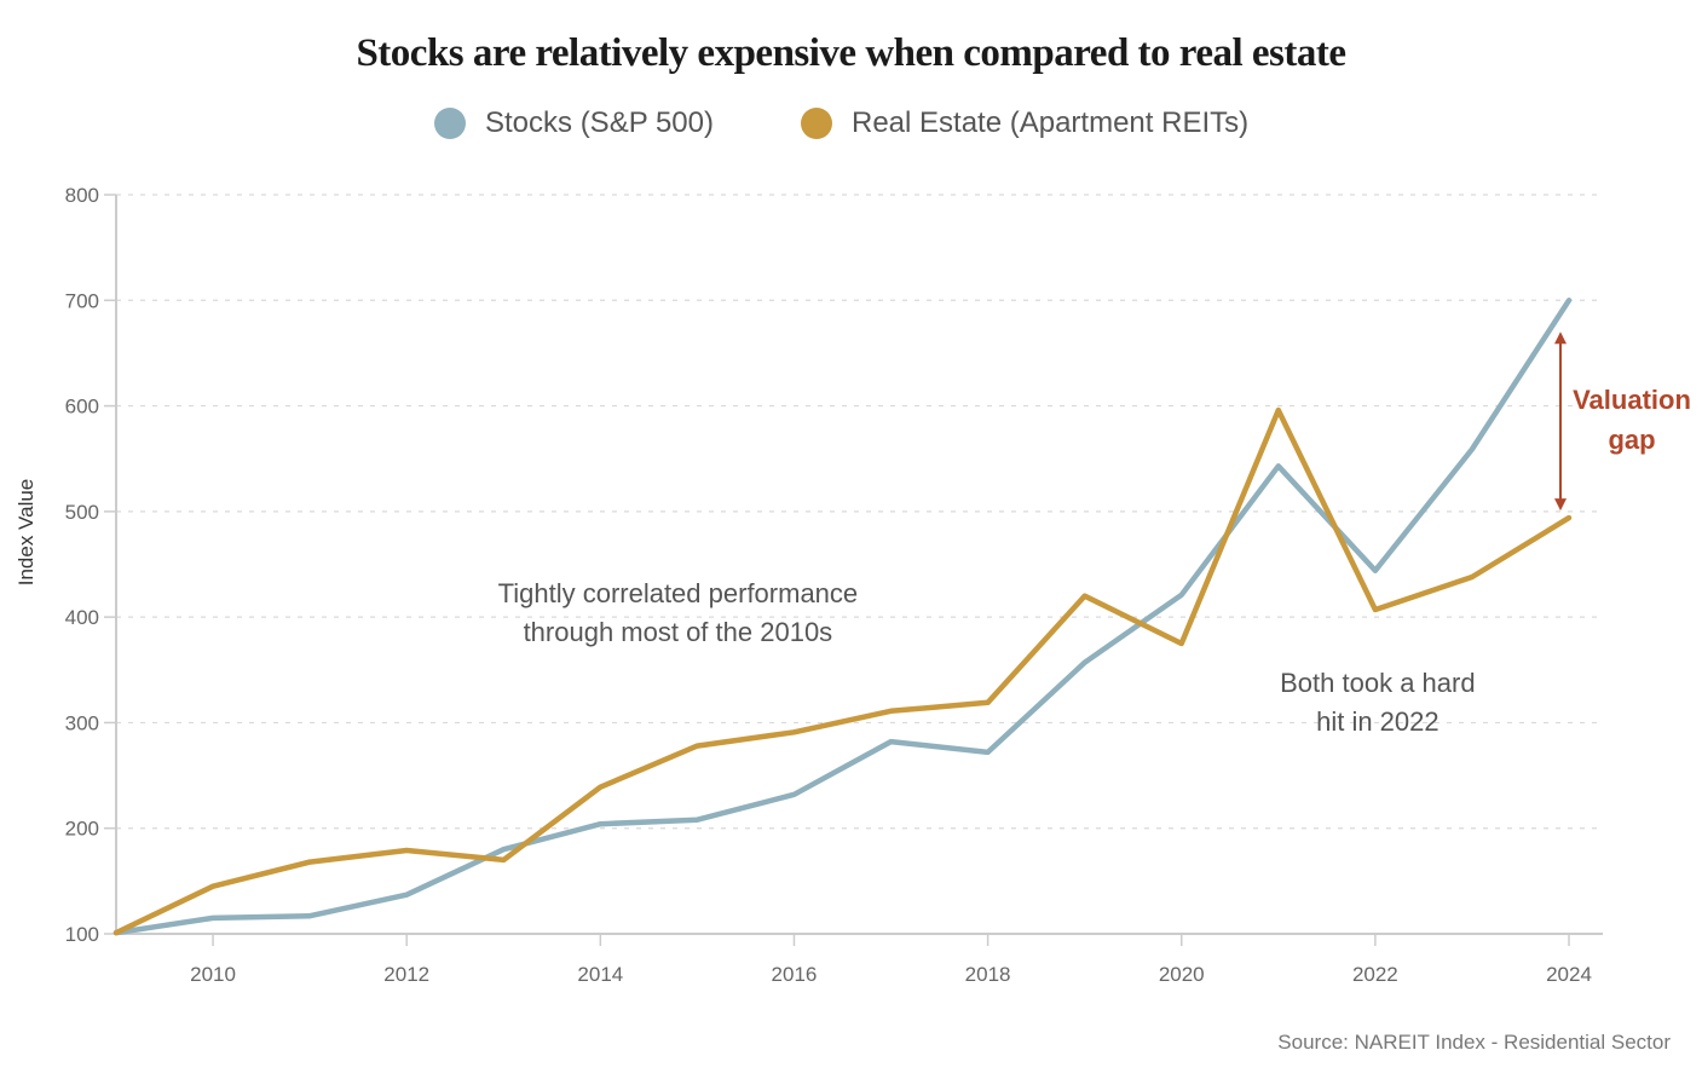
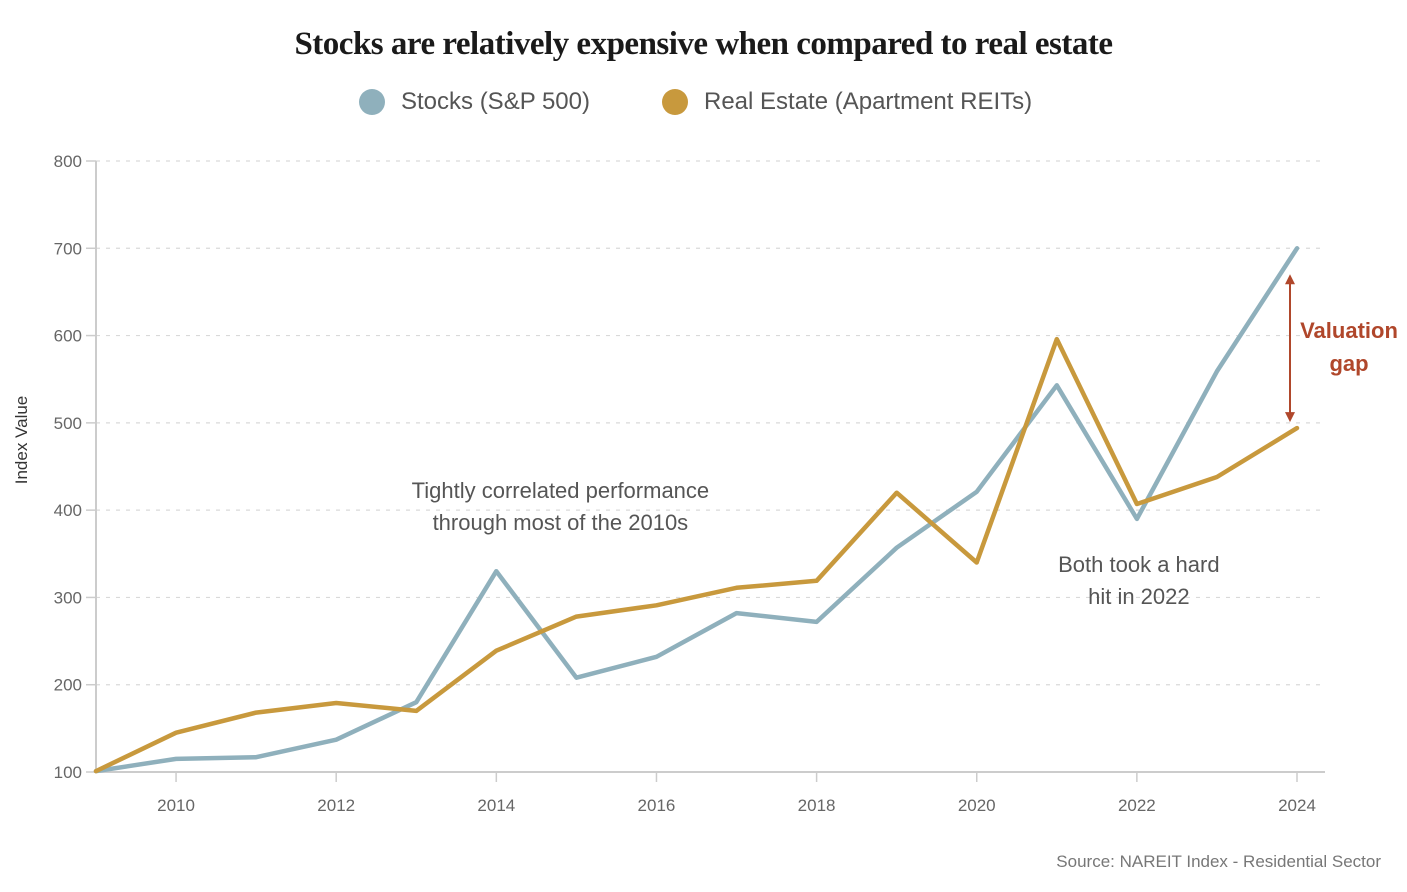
Stocks (S&P 500)/2014: 200 -> 330
Real Estate (Apartment REITs)/2020: 380 -> 340
Stocks (S&P 500)/2022: 440 -> 390
